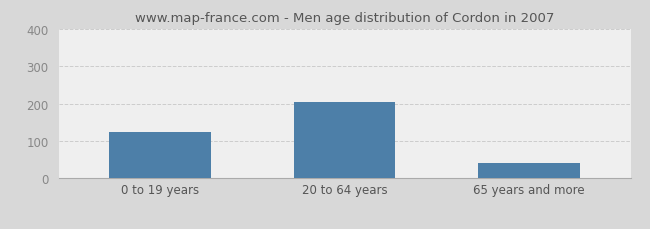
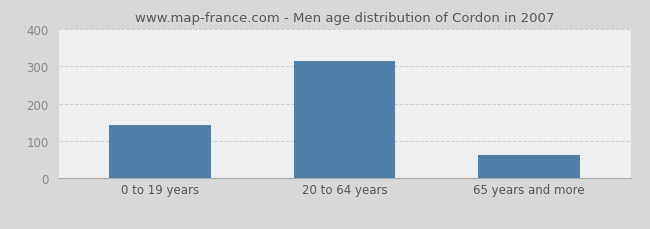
0 to 19 years: 125 -> 143
20 to 64 years: 205 -> 313
65 years and more: 40 -> 63
